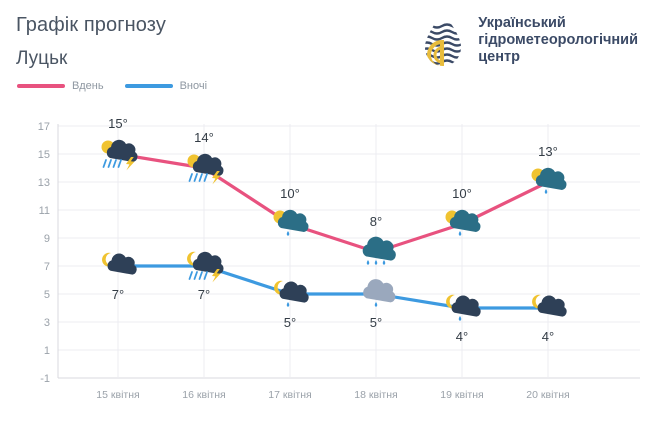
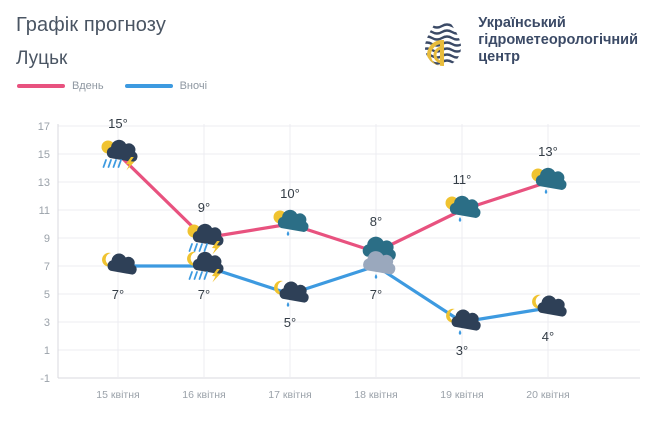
Вдень/16 квітня: 14° -> 9°
Вночі/18 квітня: 5° -> 7°
Вдень/19 квітня: 10° -> 11°
Вночі/19 квітня: 4° -> 3°
